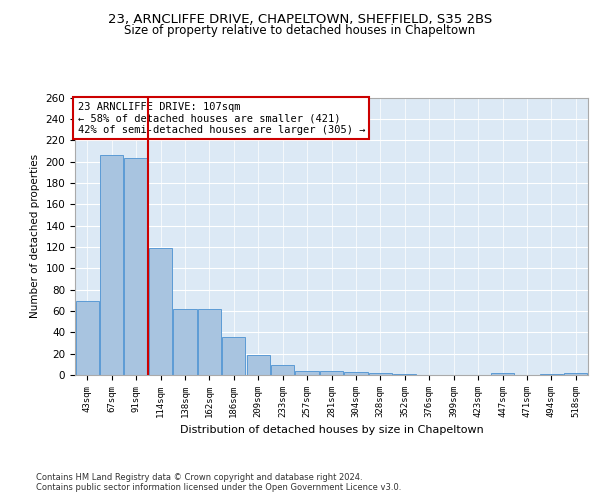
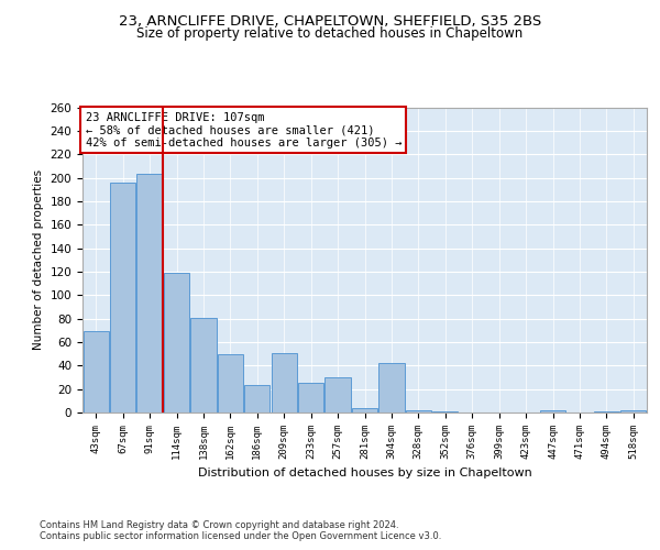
67sqm: 206 -> 196
138sqm: 62 -> 81
162sqm: 62 -> 50
186sqm: 36 -> 23
209sqm: 19 -> 51
233sqm: 9 -> 25
257sqm: 4 -> 30
304sqm: 3 -> 42
